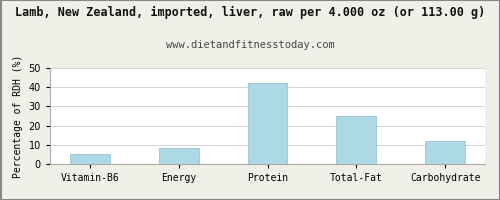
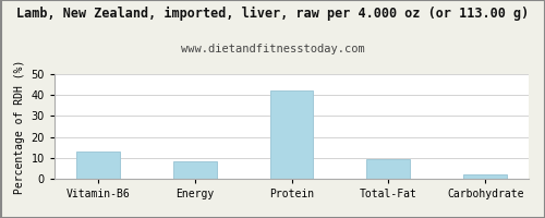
Vitamin-B6: 5 -> 13
Total-Fat: 25 -> 10
Carbohydrate: 12 -> 2
